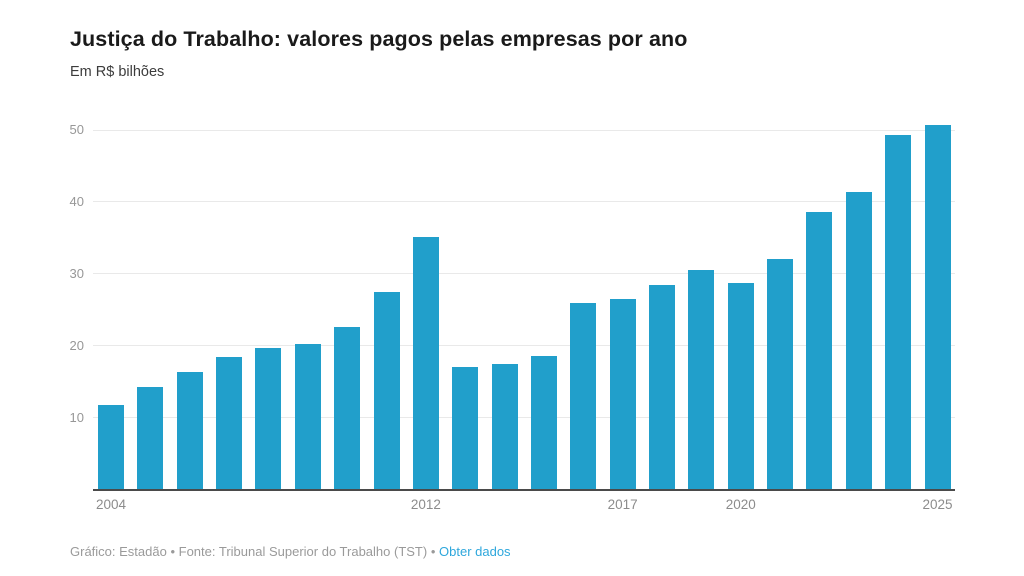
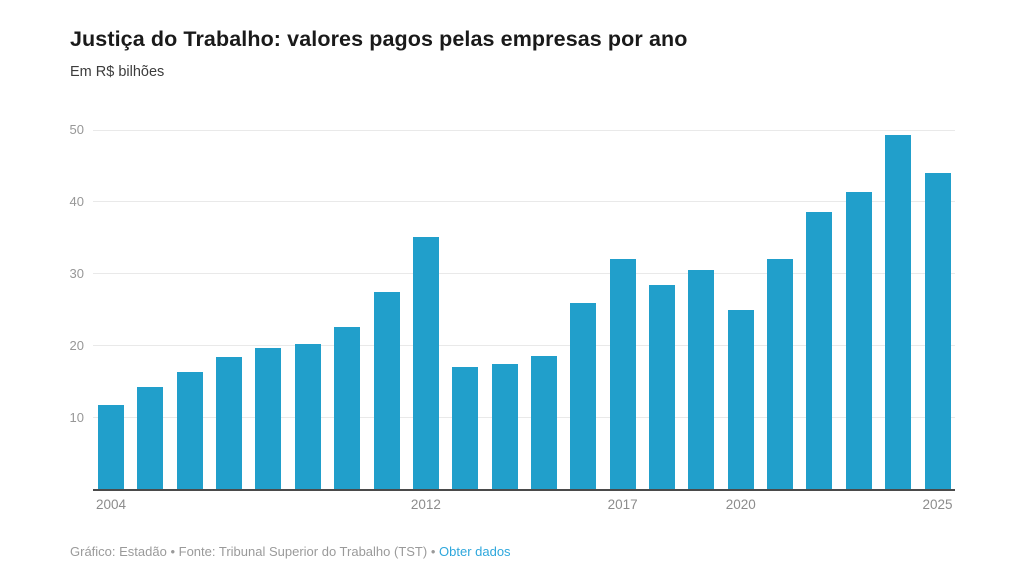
2017: 26 -> 32
2020: 29 -> 25
2025: 51 -> 44
